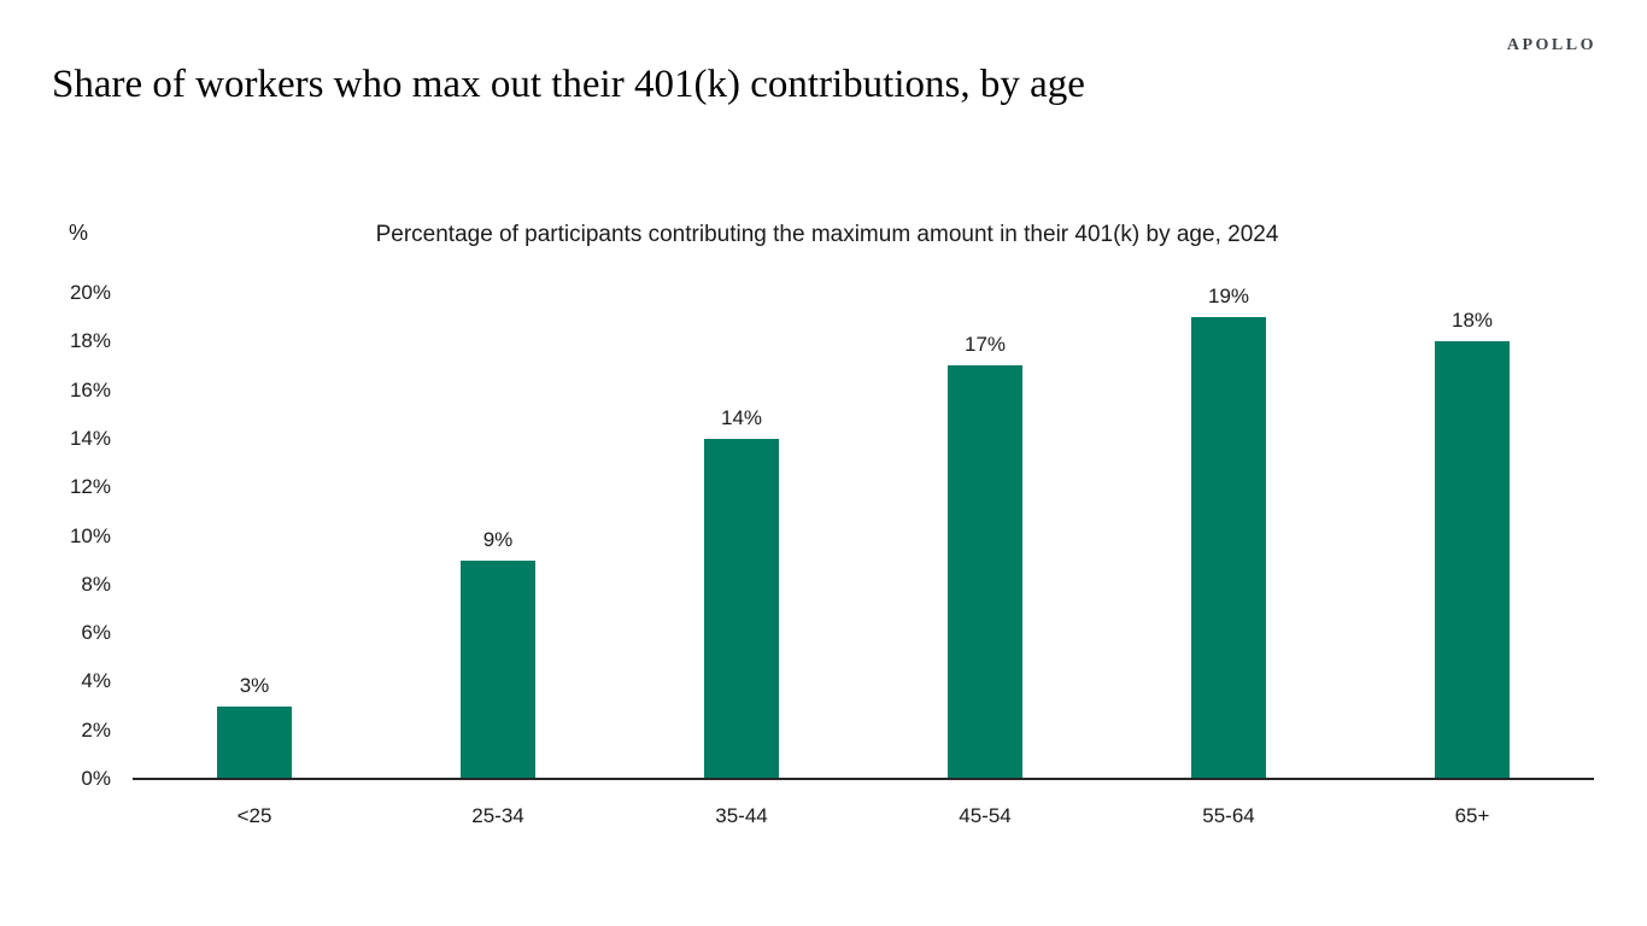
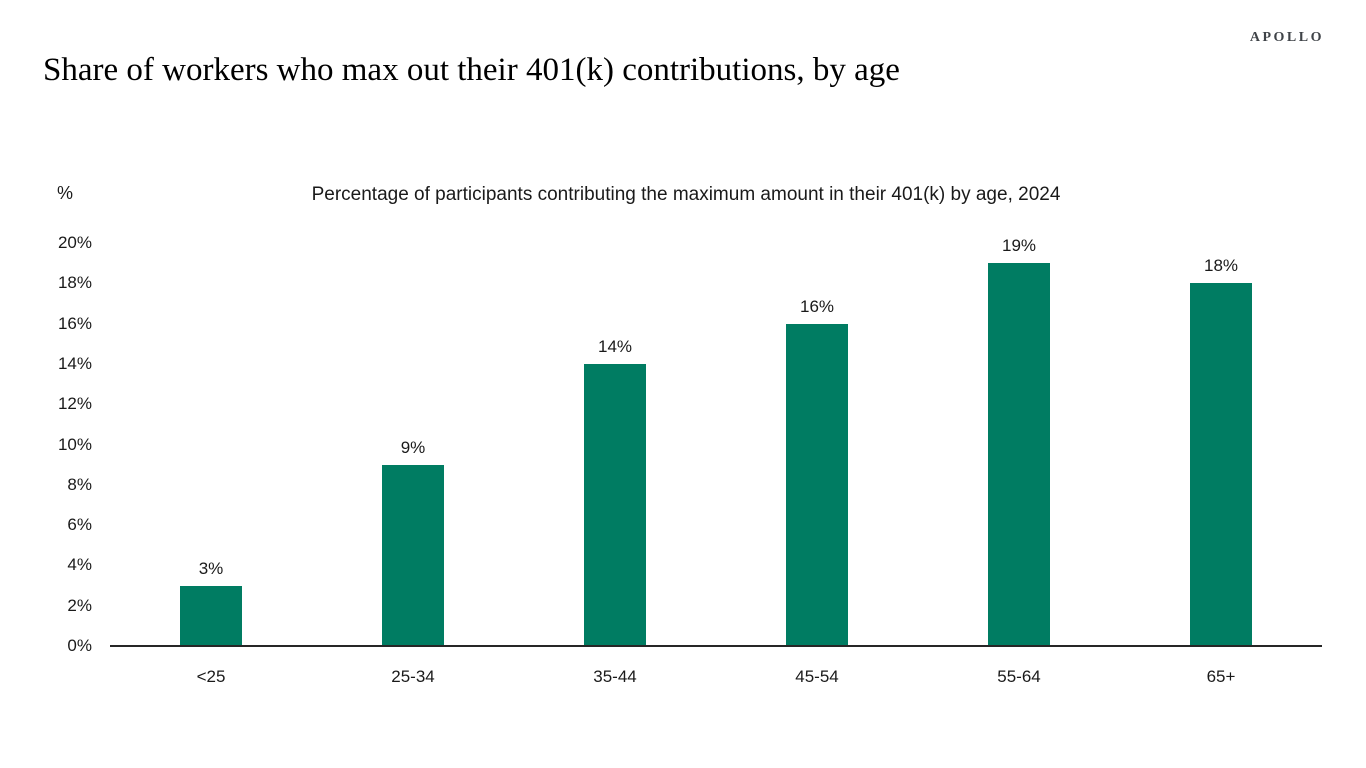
45-54: 17% -> 16%
